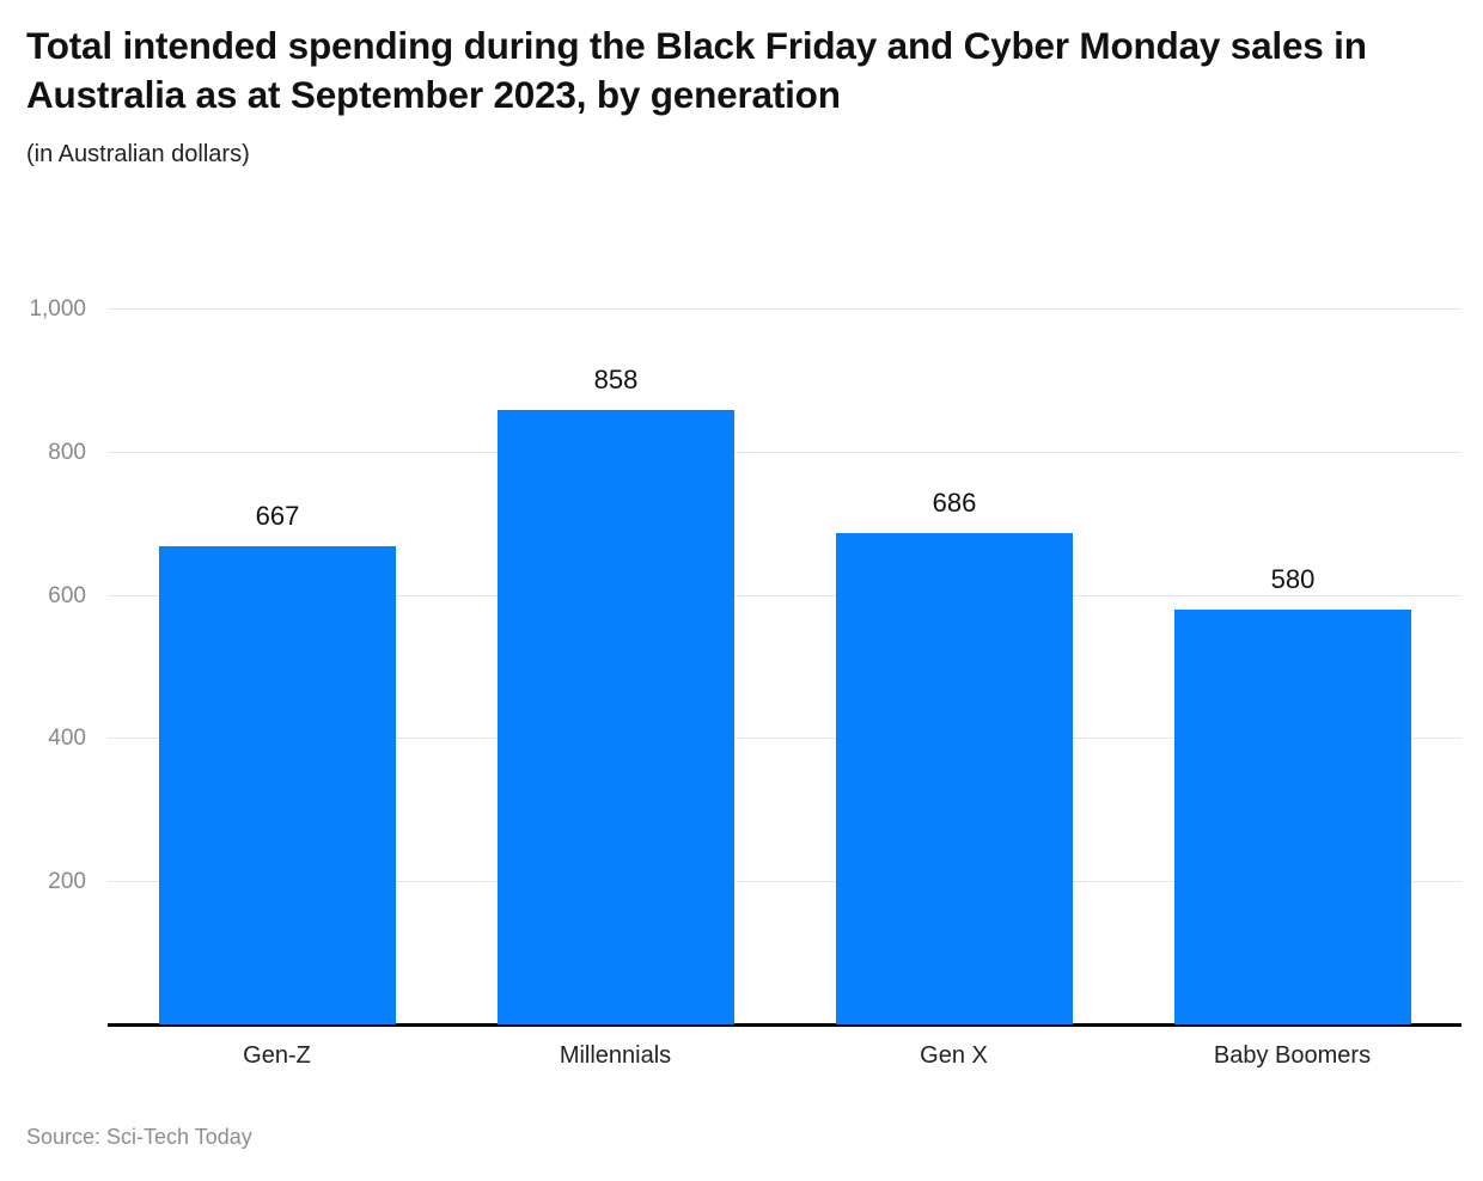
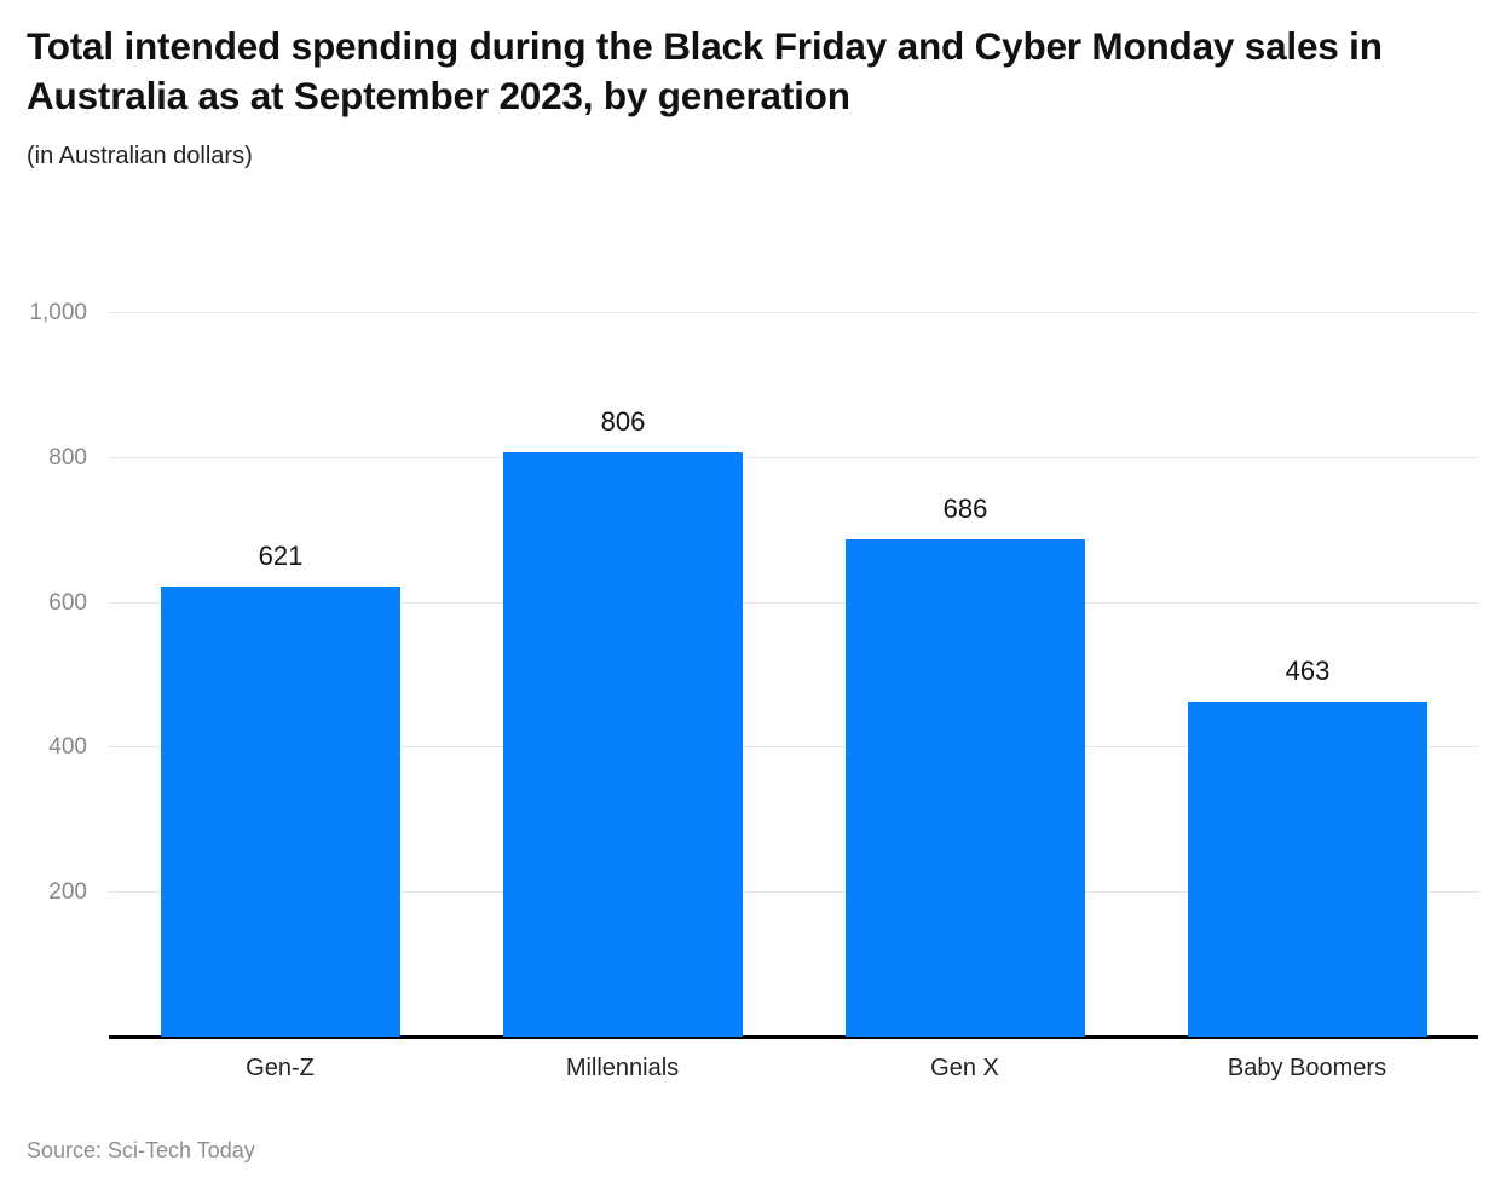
Gen-Z: 667 -> 621
Millennials: 858 -> 806
Baby Boomers: 580 -> 463
